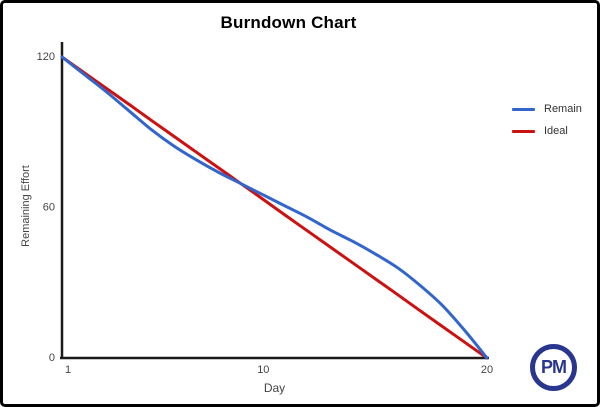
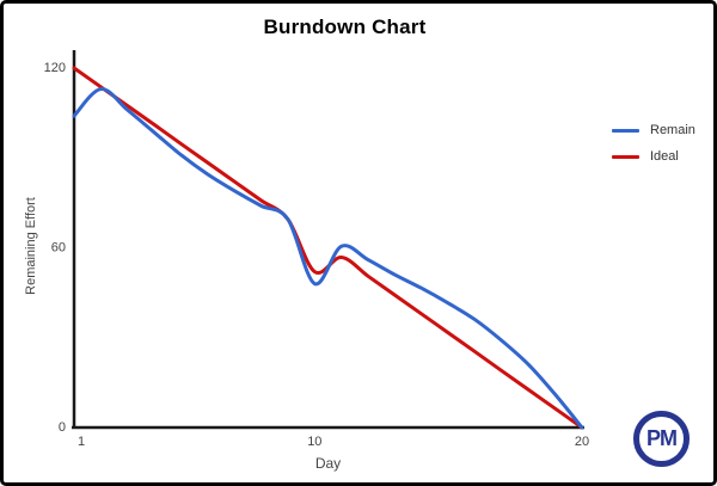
Remain/1: 120 -> 104
Remain/10: 65 -> 48
Ideal/10: 63 -> 52
